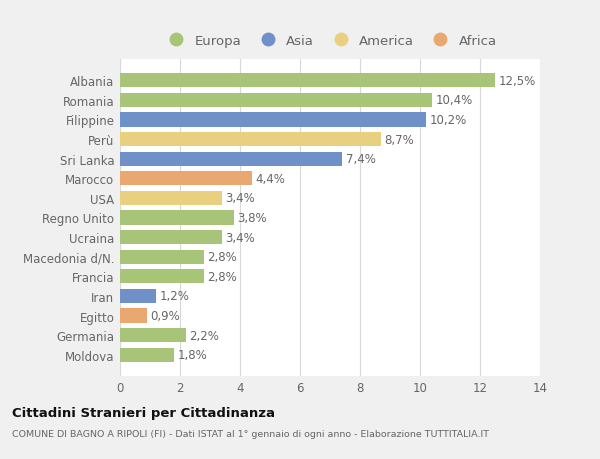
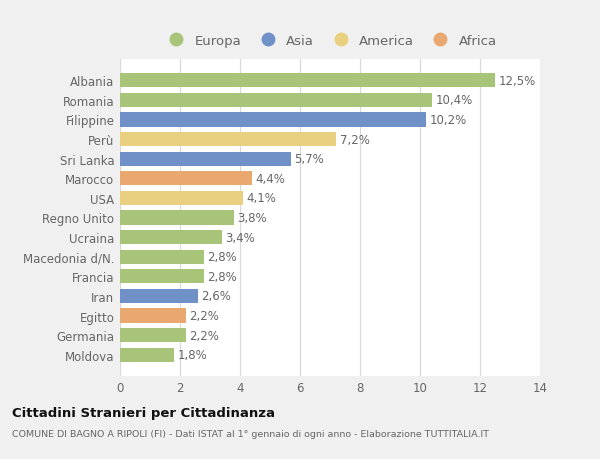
Perù: 8,7% -> 7,2%
Sri Lanka: 7,4% -> 5,7%
USA: 3,4% -> 4,1%
Iran: 1,2% -> 2,6%
Egitto: 0,9% -> 2,2%
